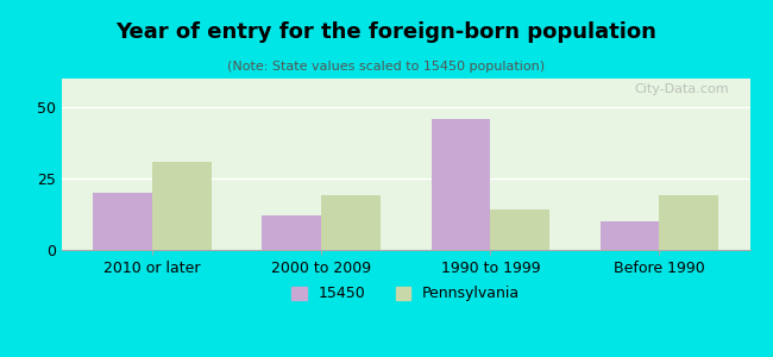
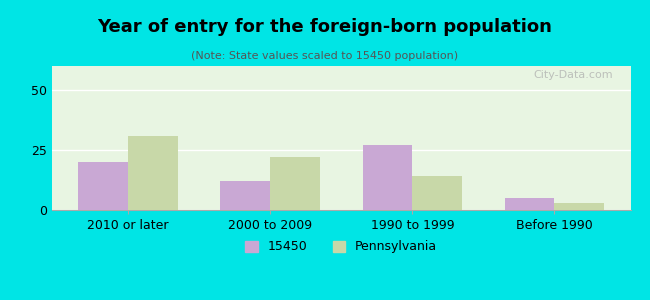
Pennsylvania/2000 to 2009: 19 -> 22
15450/1990 to 1999: 46 -> 27
15450/Before 1990: 10 -> 5
Pennsylvania/Before 1990: 19 -> 3
